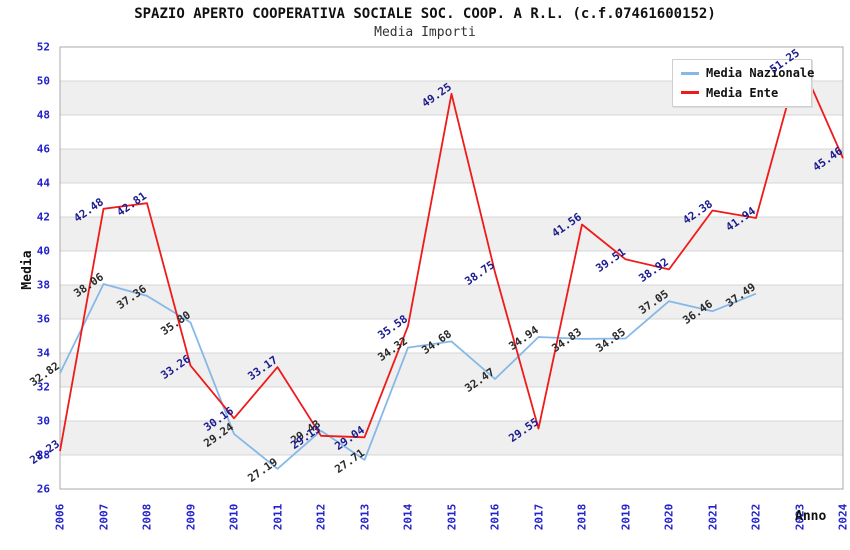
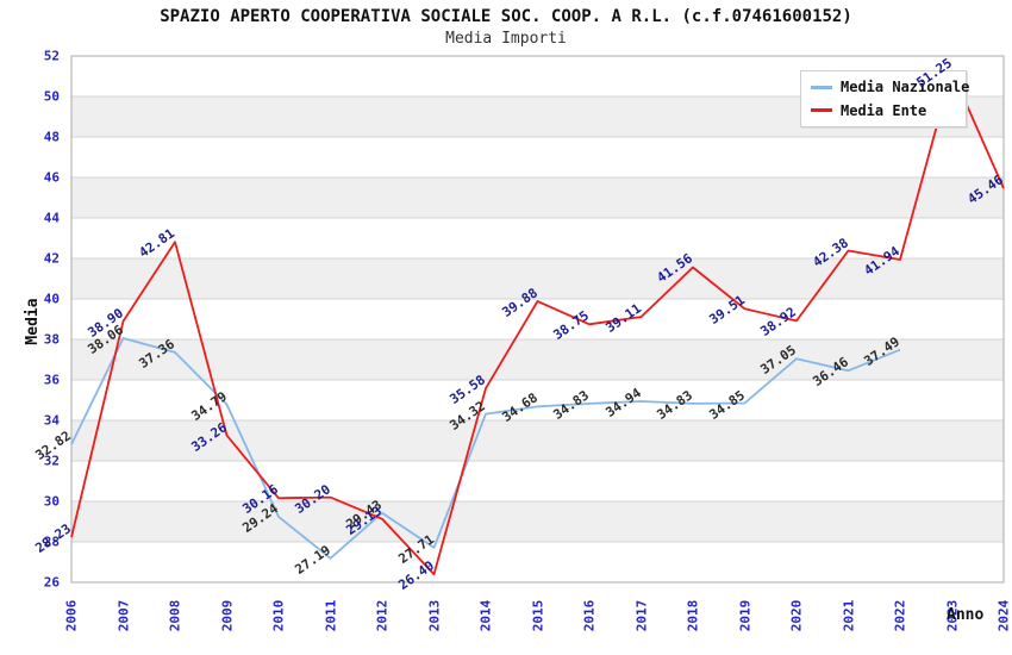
Media Ente/2007: 42.48 -> 38.90
Media Nazionale/2009: 35.80 -> 34.79
Media Ente/2011: 33.17 -> 30.20
Media Ente/2013: 29.04 -> 26.40
Media Ente/2015: 49.25 -> 39.88
Media Nazionale/2016: 32.47 -> 34.83
Media Ente/2017: 29.55 -> 39.11
